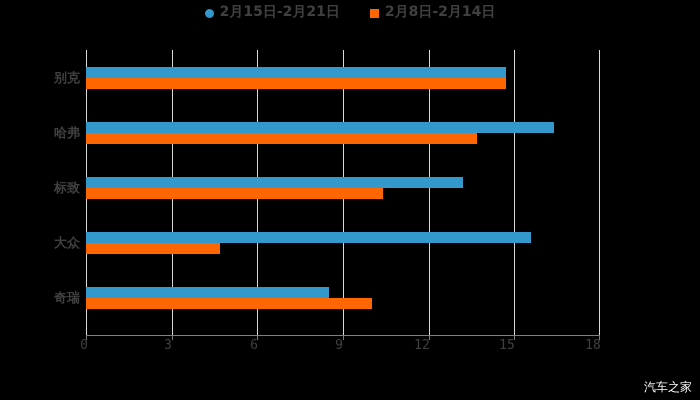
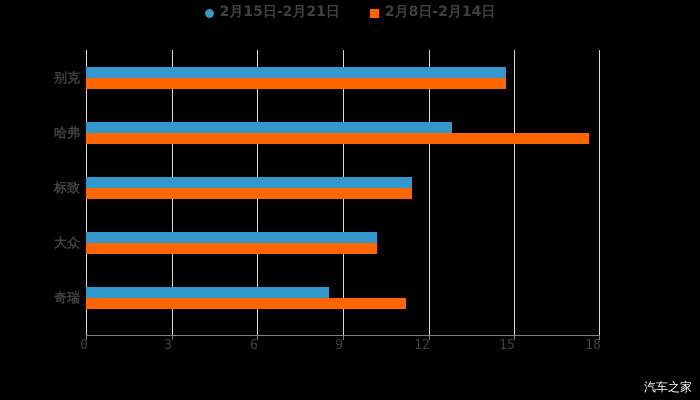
2月15日-2月21日/哈弗: 16.4 -> 12.8
2月8日-2月14日/哈弗: 13.7 -> 17.6
2月15日-2月21日/标致: 13.2 -> 11.4
2月8日-2月14日/标致: 10.4 -> 11.4
2月15日-2月21日/大众: 15.6 -> 10.2
2月8日-2月14日/大众: 4.7 -> 10.2
2月8日-2月14日/奇瑞: 10.0 -> 11.2
